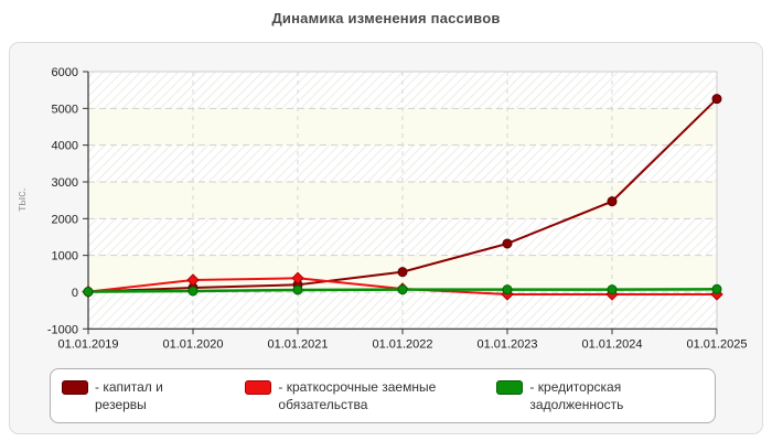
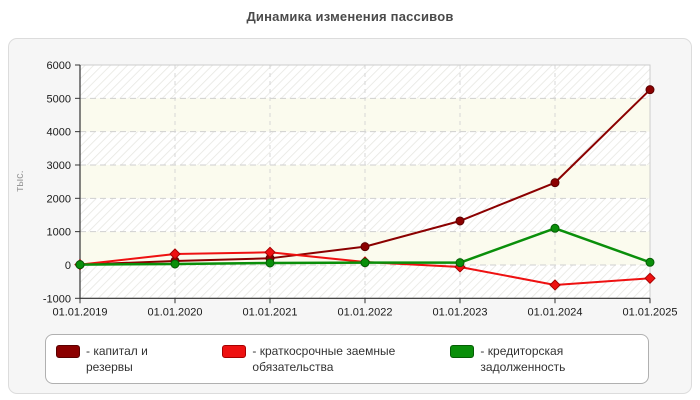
краткосрочные заемные обязательства/01.01.2024: -100 -> -600
кредиторская задолженность/01.01.2024: 100 -> 1100
краткосрочные заемные обязательства/01.01.2025: -100 -> -400
